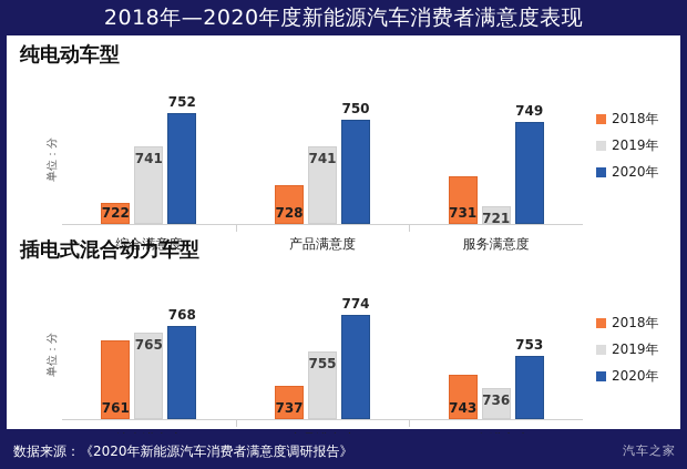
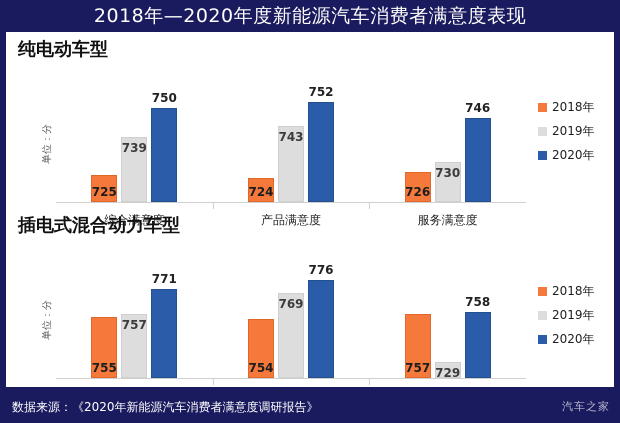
纯电动车型/2018年/综合满意度: 722 -> 725
纯电动车型/2019年/综合满意度: 741 -> 739
纯电动车型/2020年/综合满意度: 752 -> 750
纯电动车型/2018年/产品满意度: 728 -> 724
纯电动车型/2019年/产品满意度: 741 -> 743
纯电动车型/2020年/产品满意度: 750 -> 752
纯电动车型/2018年/服务满意度: 731 -> 726
纯电动车型/2019年/服务满意度: 721 -> 730
纯电动车型/2020年/服务满意度: 749 -> 746
插电式混合动力车型/2018年/综合满意度: 761 -> 755
插电式混合动力车型/2019年/综合满意度: 765 -> 757
插电式混合动力车型/2020年/综合满意度: 768 -> 771
插电式混合动力车型/2018年/产品满意度: 737 -> 754
插电式混合动力车型/2019年/产品满意度: 755 -> 769
插电式混合动力车型/2020年/产品满意度: 774 -> 776
插电式混合动力车型/2018年/服务满意度: 743 -> 757
插电式混合动力车型/2019年/服务满意度: 736 -> 729
插电式混合动力车型/2020年/服务满意度: 753 -> 758
